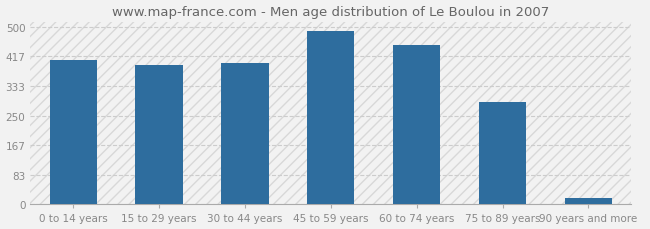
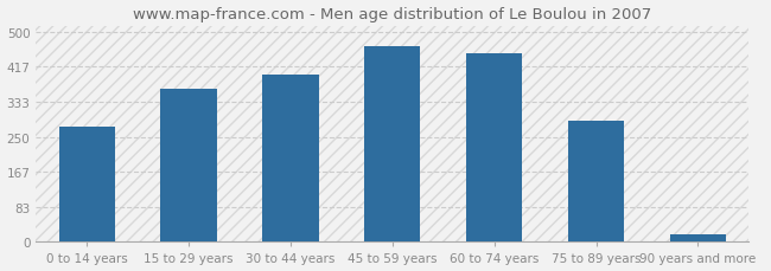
0 to 14 years: 406 -> 275
15 to 29 years: 392 -> 365
45 to 59 years: 487 -> 465
